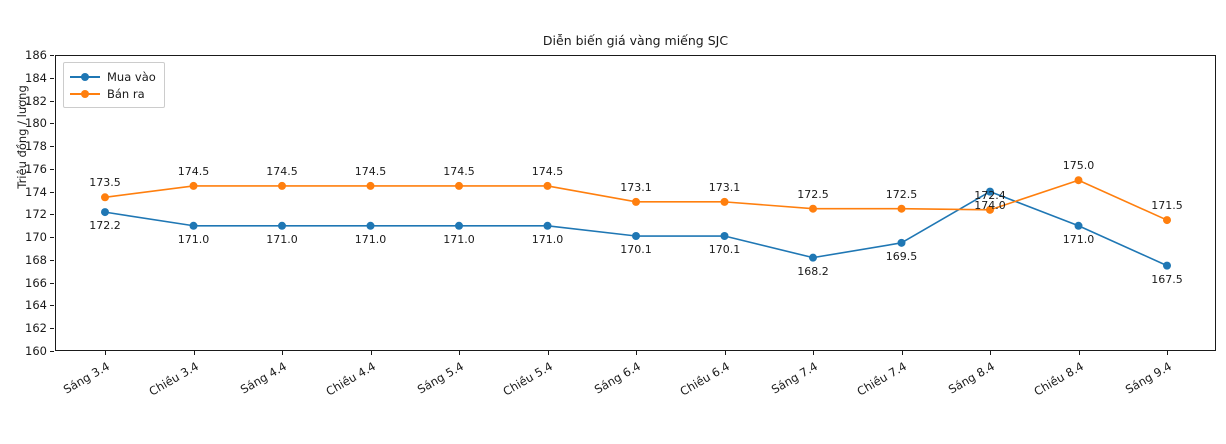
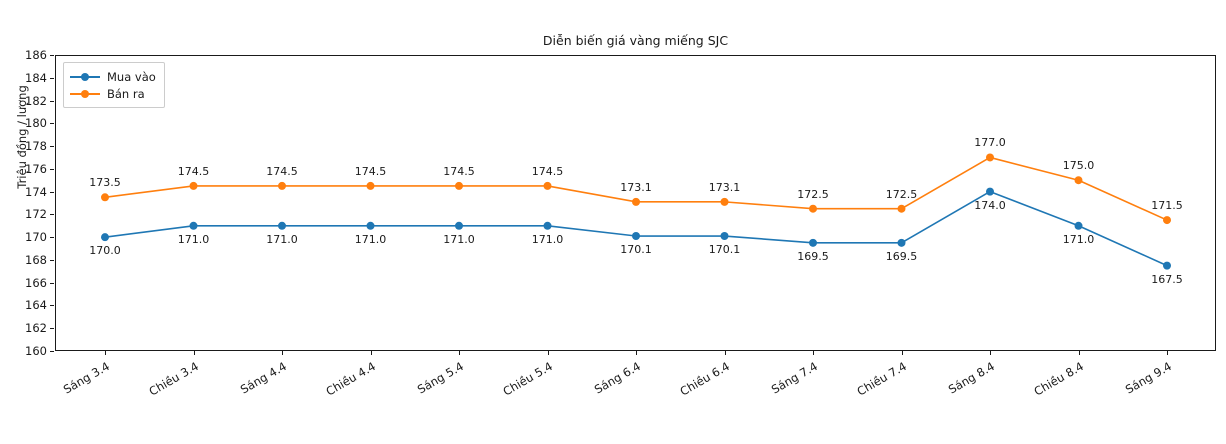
Mua vào/Sáng 3.4: 172.2 -> 170.0
Mua vào/Sáng 7.4: 168.2 -> 169.5
Bán ra/Sáng 8.4: 172.4 -> 177.0
